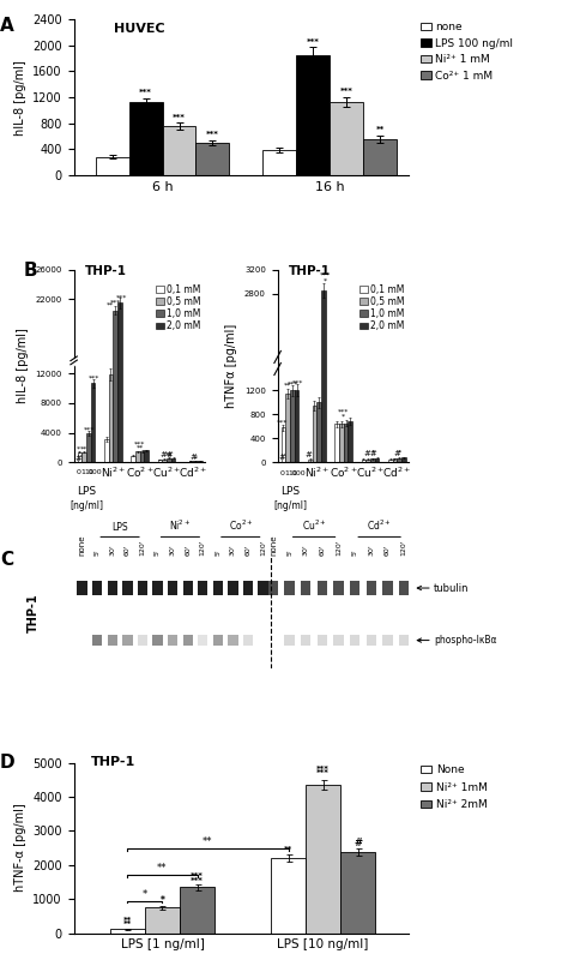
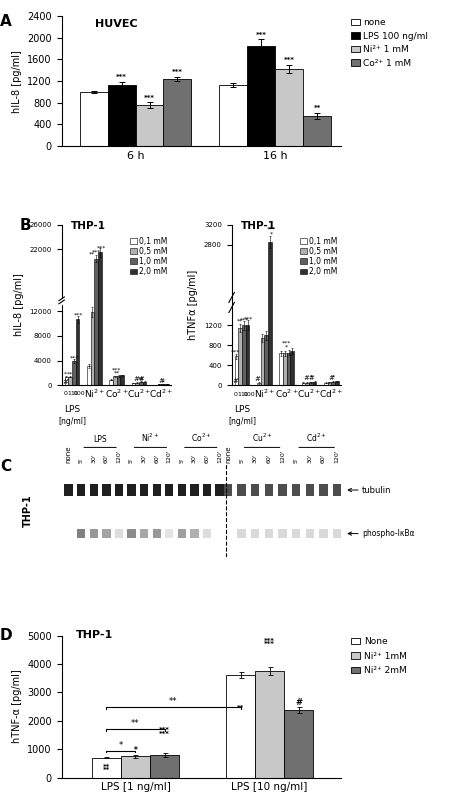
none/6 h: 280 -> 1000
Co²⁺ 1 mM/6 h: 500 -> 1240
none/16 h: 380 -> 1120
Ni²⁺ 1 mM/16 h: 1130 -> 1420
None/LPS [1 ng/ml]: 110 -> 700
Ni²⁺ 2mM/LPS [1 ng/ml]: 1350 -> 800
None/LPS [10 ng/ml]: 2200 -> 3600
Ni²⁺ 1mM/LPS [10 ng/ml]: 4350 -> 3750
